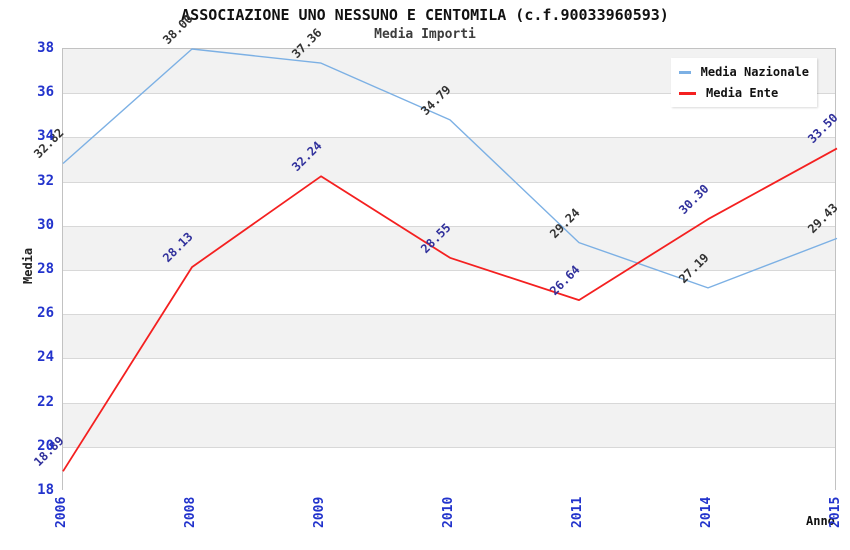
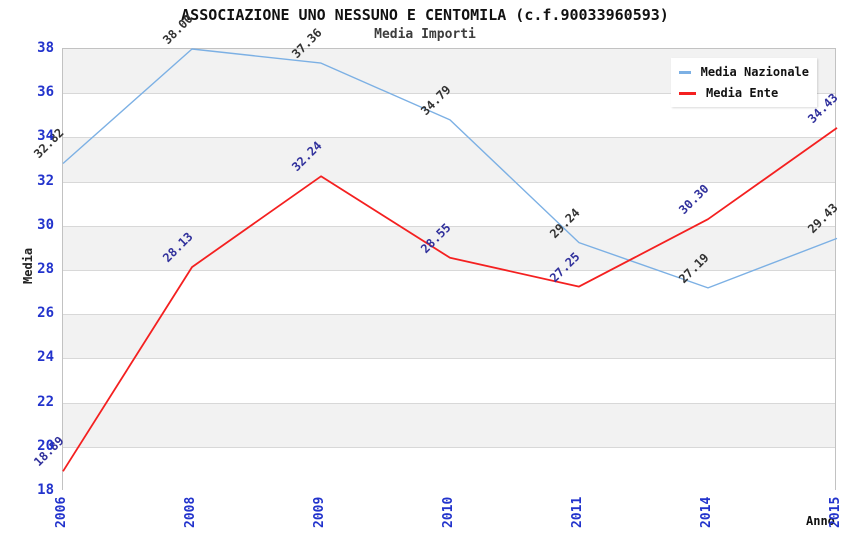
Media Ente/2011: 26.64 -> 27.25
Media Ente/2015: 33.50 -> 34.43
